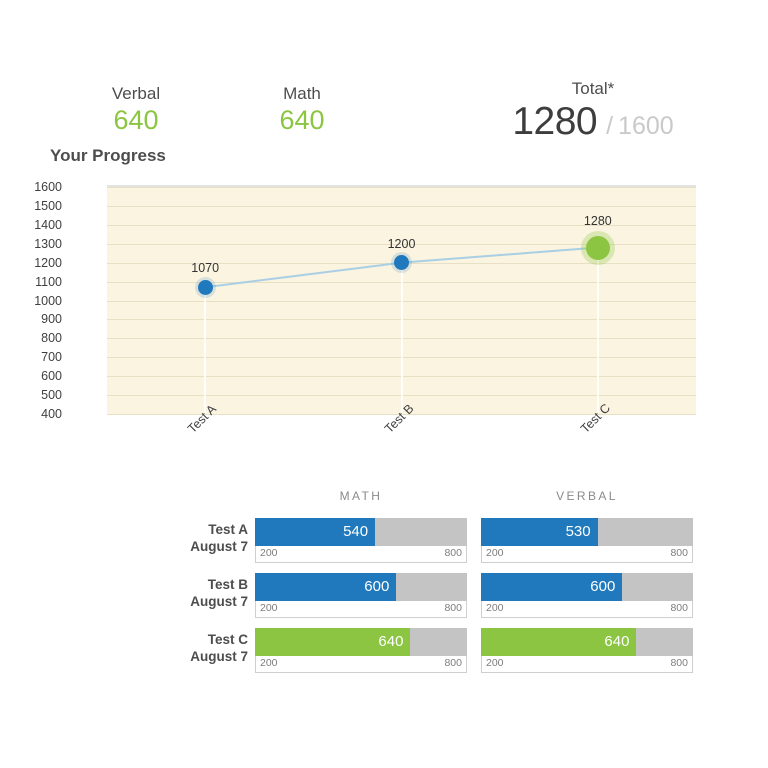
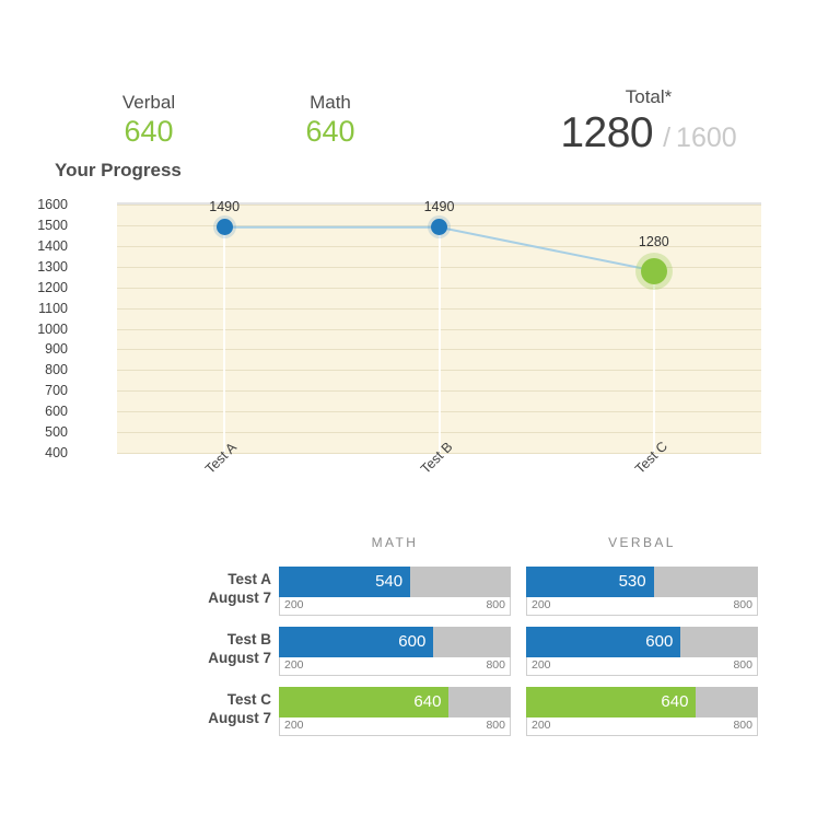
Test A: 1070 -> 1490
Test B: 1200 -> 1490
